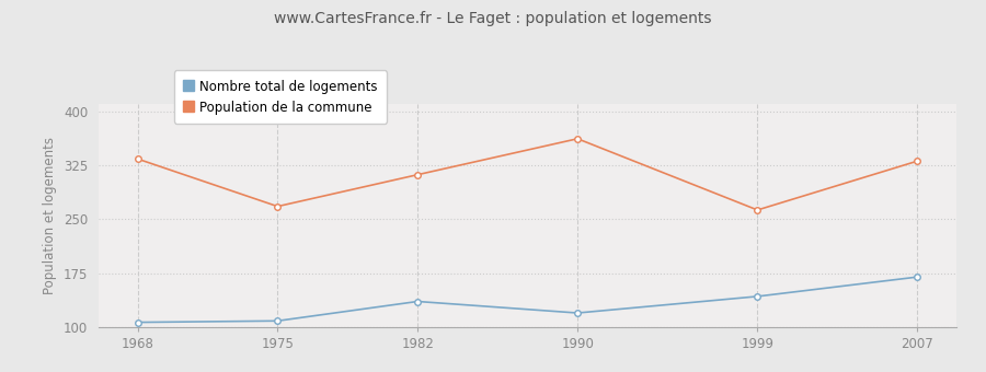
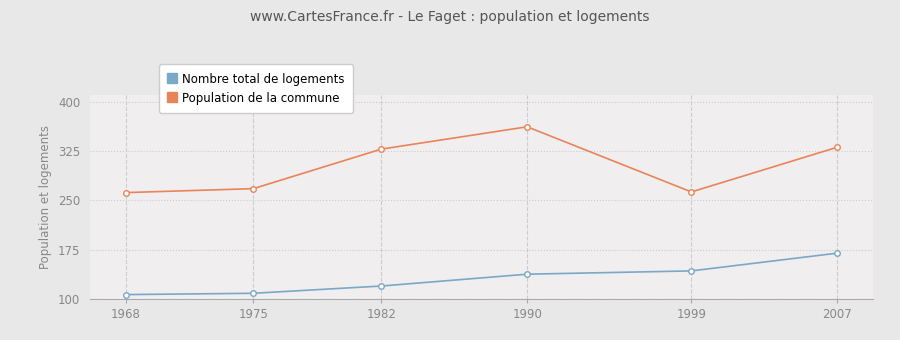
Population de la commune/1968: 334 -> 262
Nombre total de logements/1982: 136 -> 120
Population de la commune/1982: 312 -> 328
Nombre total de logements/1990: 120 -> 138
